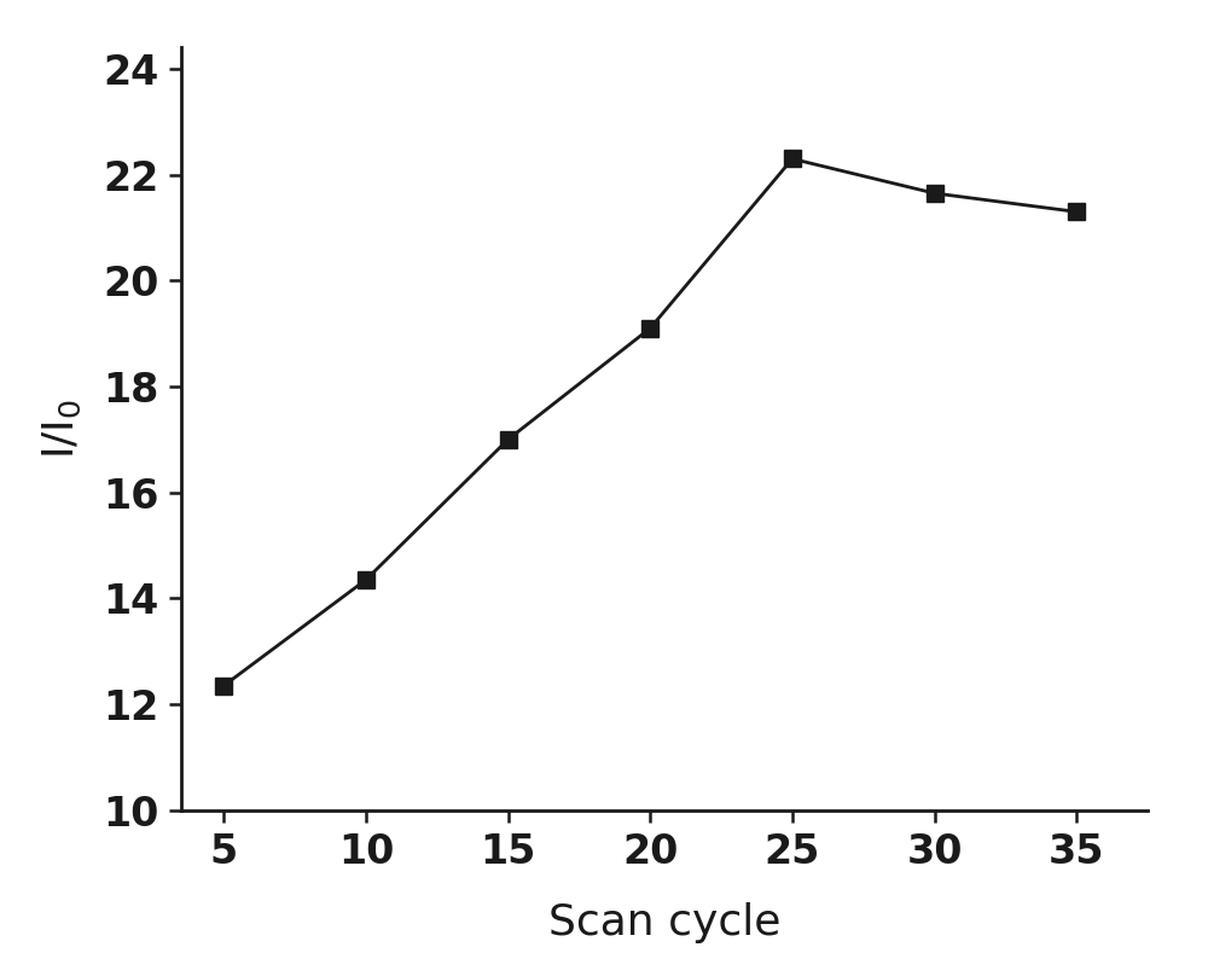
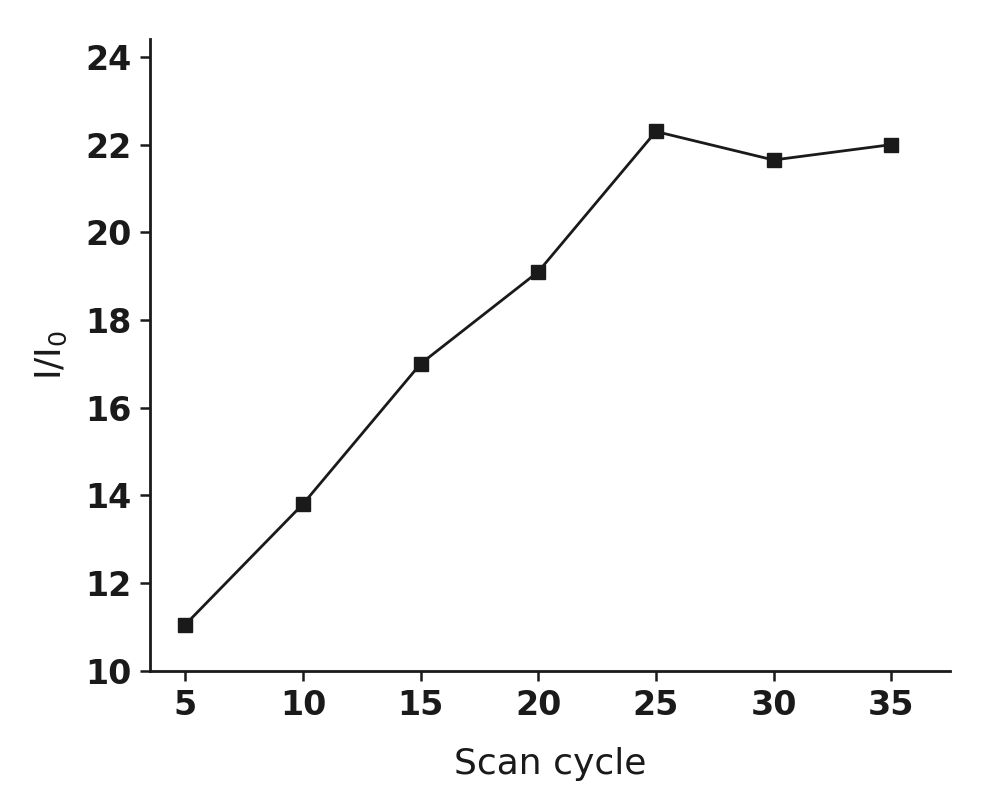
5: 12.35 -> 11.05
10: 14.35 -> 13.80
35: 21.30 -> 22.00
